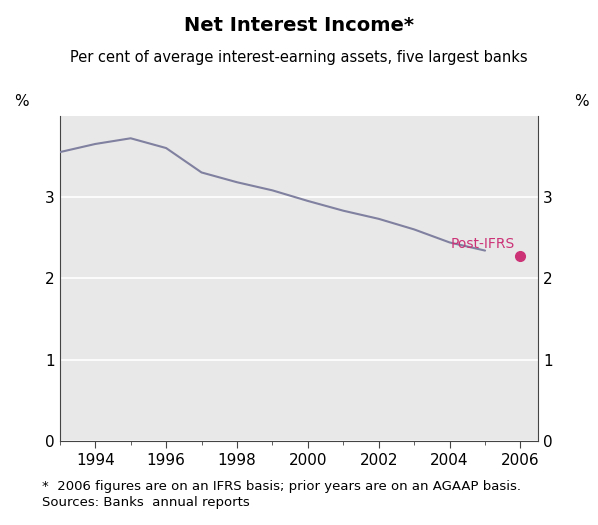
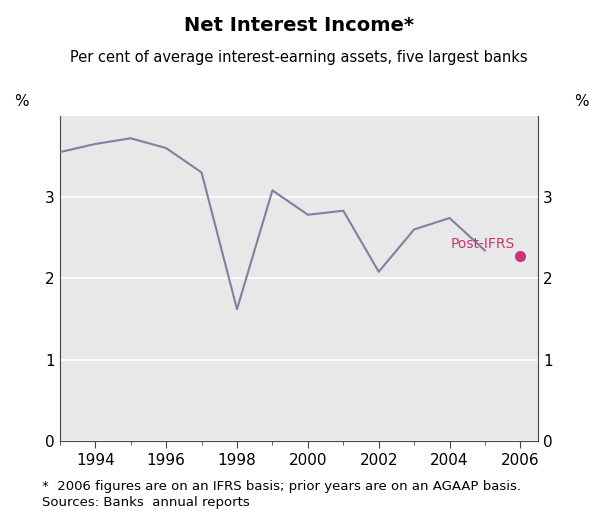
1998: 3.18 -> 1.62
2000: 2.95 -> 2.78
2002: 2.73 -> 2.08
2004: 2.44 -> 2.74
